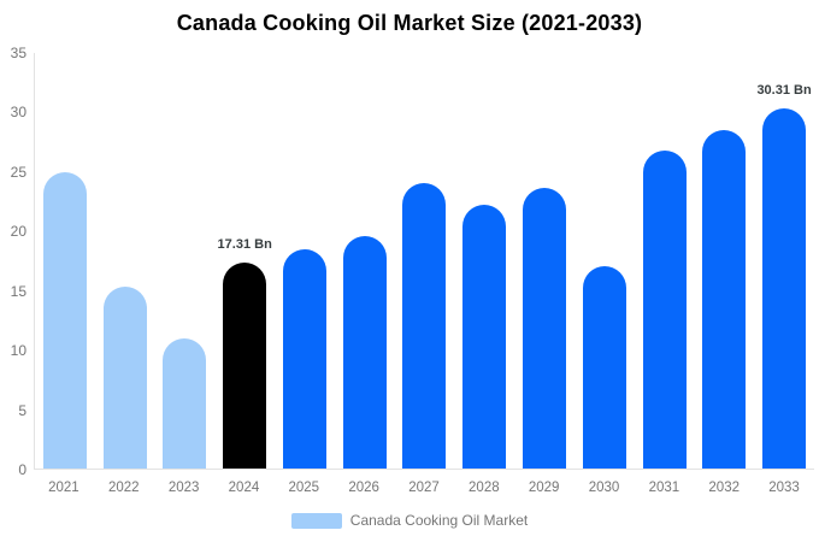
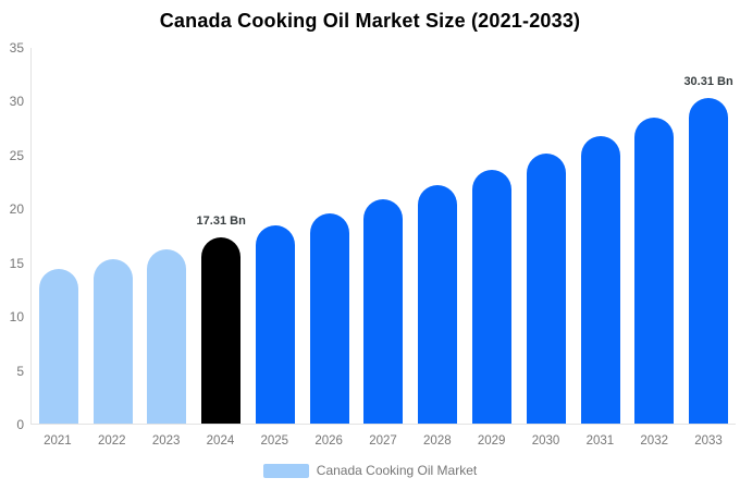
2021: 25 -> 14
2023: 11 -> 16
2027: 24 -> 21
2030: 17 -> 25
